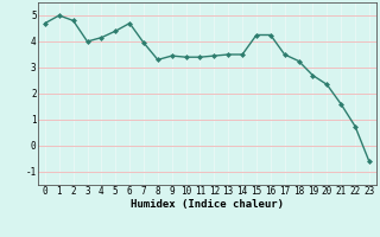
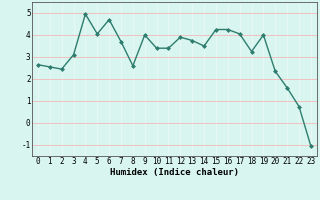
0: 4.70 -> 2.65
1: 5.00 -> 2.55
2: 4.80 -> 2.45
3: 4.00 -> 3.10
4: 4.15 -> 4.95
5: 4.40 -> 4.05
7: 3.95 -> 3.70
8: 3.30 -> 2.60
9: 3.45 -> 4.00
12: 3.45 -> 3.90
13: 3.50 -> 3.75
17: 3.50 -> 4.05
19: 2.70 -> 4.00
23: -0.60 -> -1.05
